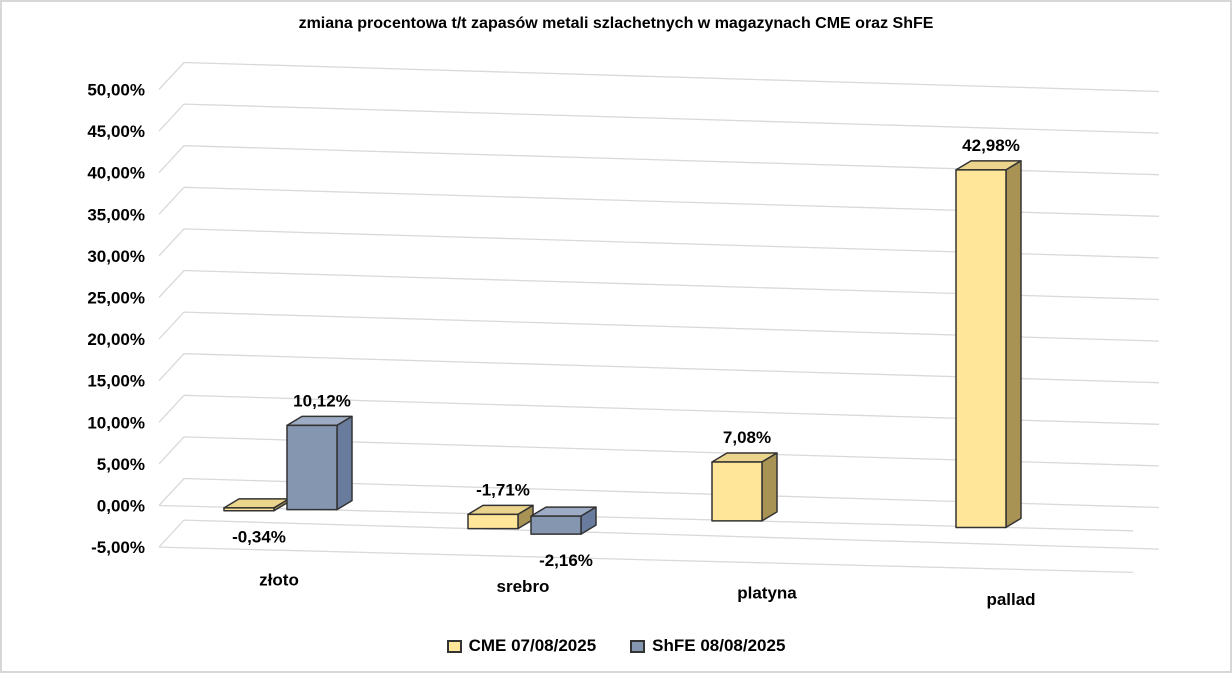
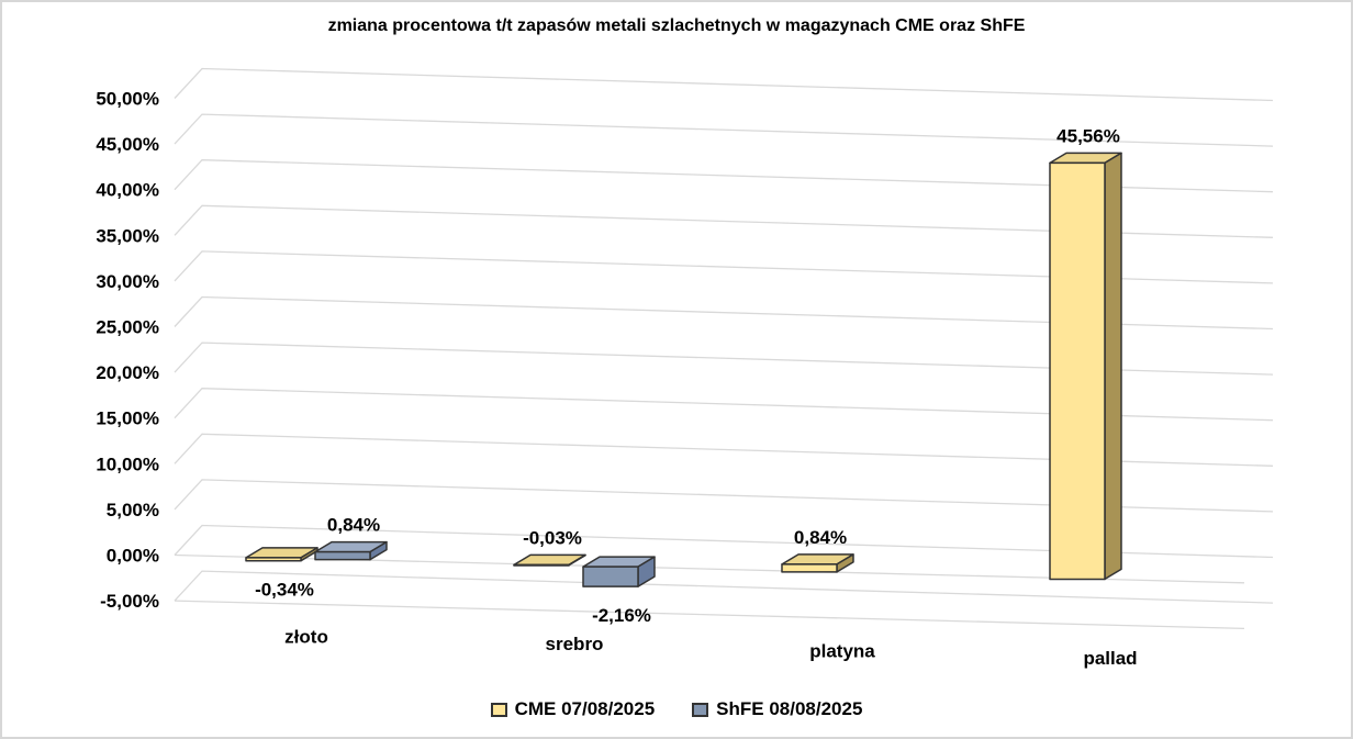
ShFE 08/08/2025/złoto: 10,12% -> 0,84%
CME 07/08/2025/srebro: -1,71% -> -0,03%
CME 07/08/2025/platyna: 7,08% -> 0,84%
CME 07/08/2025/pallad: 42,98% -> 45,56%
